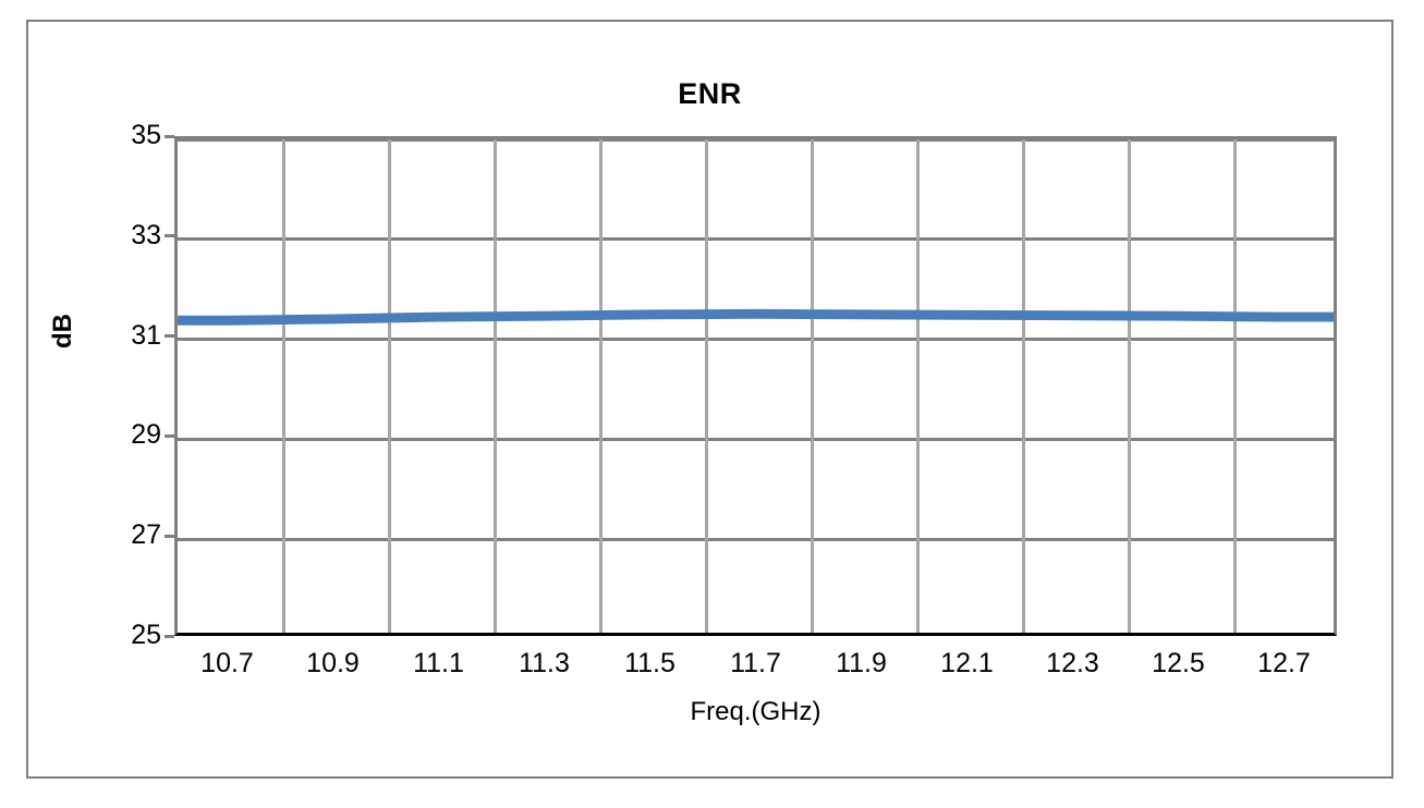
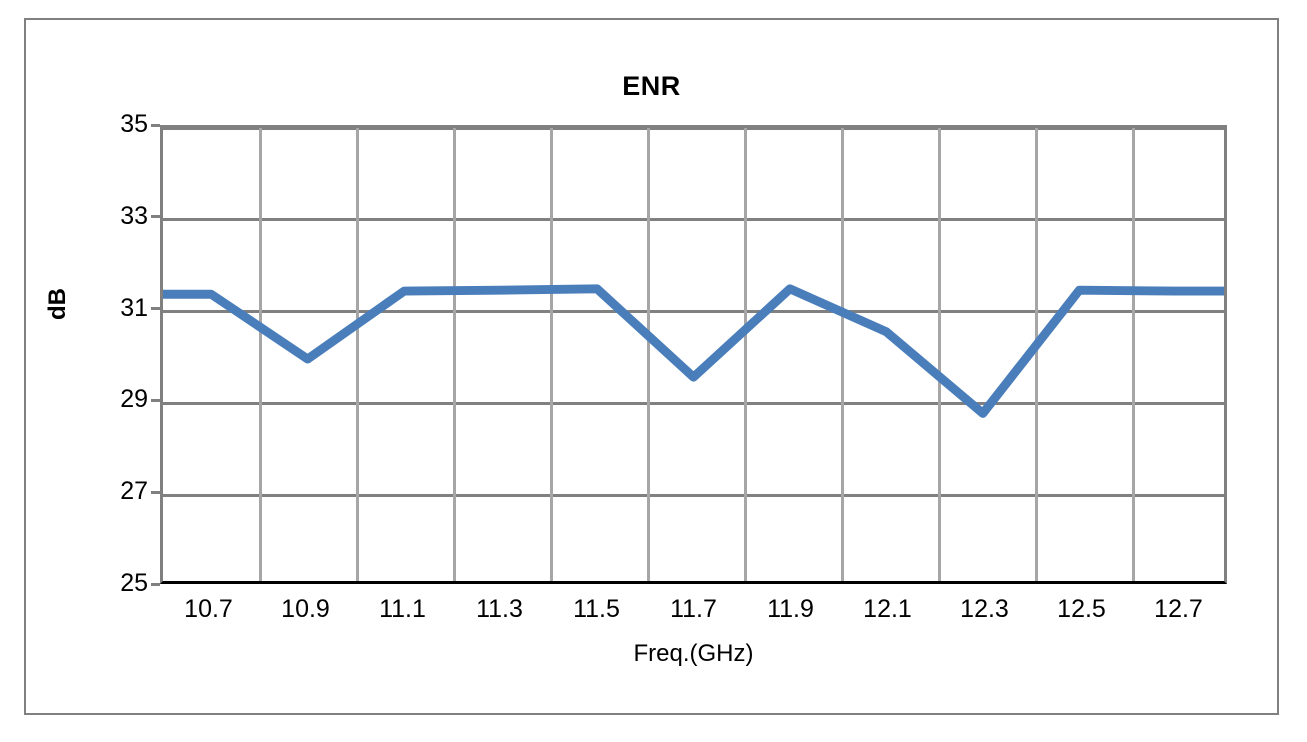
10.9: 31.4 -> 29.9
11.7: 31.5 -> 29.5
12.1: 31.4 -> 30.5
12.3: 31.4 -> 28.7
